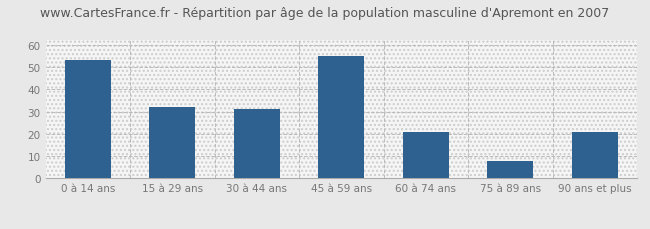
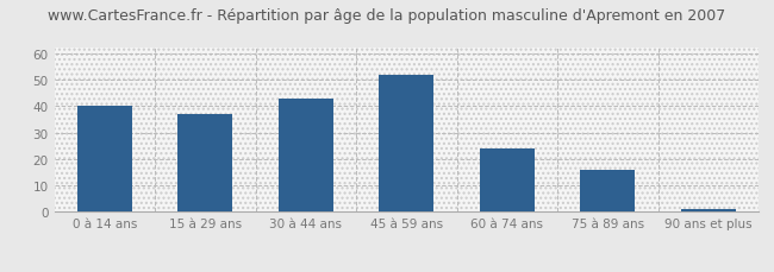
0 à 14 ans: 53 -> 40
15 à 29 ans: 32 -> 37
30 à 44 ans: 31 -> 43
45 à 59 ans: 55 -> 52
60 à 74 ans: 21 -> 24
75 à 89 ans: 8 -> 16
90 ans et plus: 21 -> 1
